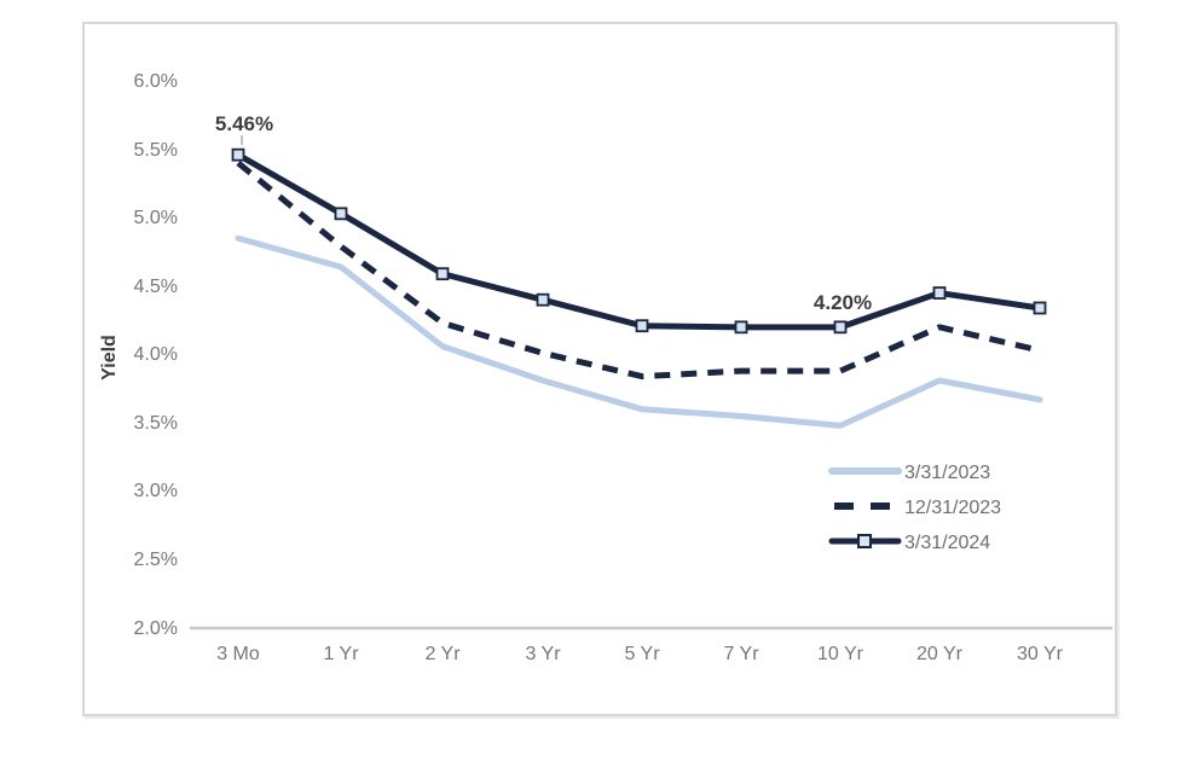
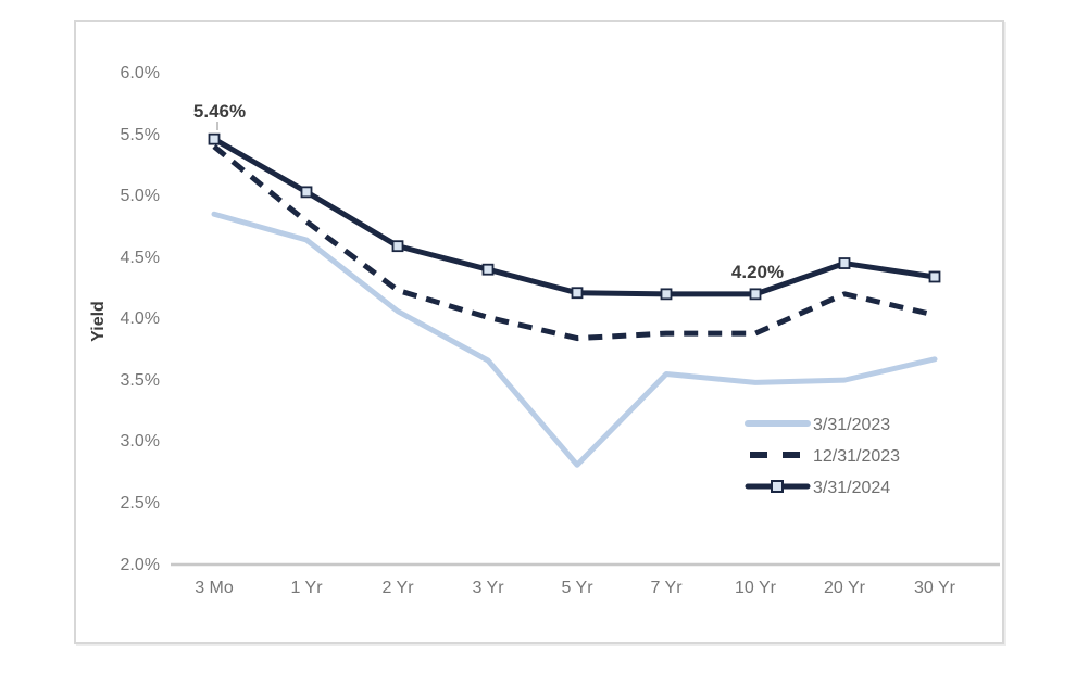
3/31/2023/3 Yr: 3.81% -> 3.66%
3/31/2023/5 Yr: 3.60% -> 2.81%
3/31/2023/20 Yr: 3.81% -> 3.50%
